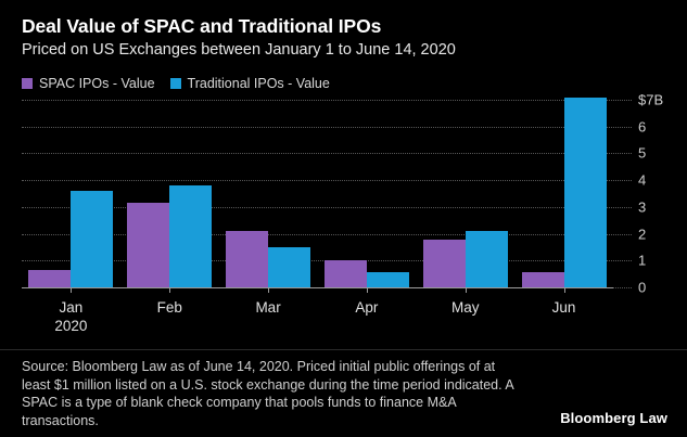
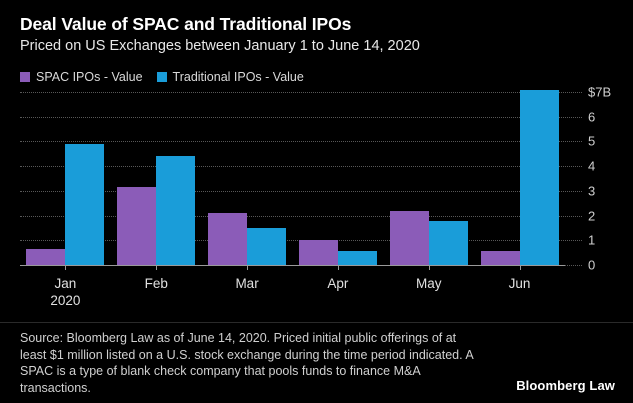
Traditional IPOs - Value/Jan 2020: $3.6B -> $4.9B
Traditional IPOs - Value/Feb: $3.8B -> $4.4B
SPAC IPOs - Value/May: $1.8B -> $2.2B
Traditional IPOs - Value/May: $2.1B -> $1.8B
